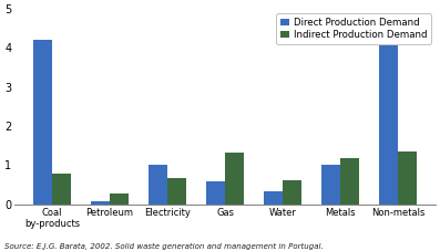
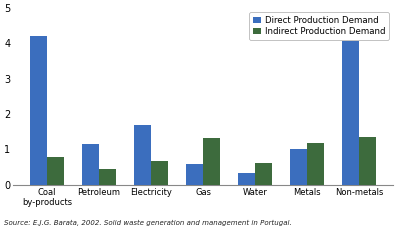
Direct Production Demand/Petroleum: 0.07 -> 1.15
Indirect Production Demand/Petroleum: 0.28 -> 0.45
Direct Production Demand/Electricity: 1.02 -> 1.70
